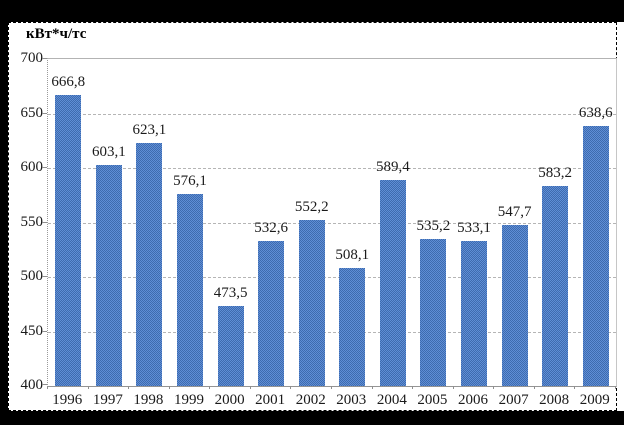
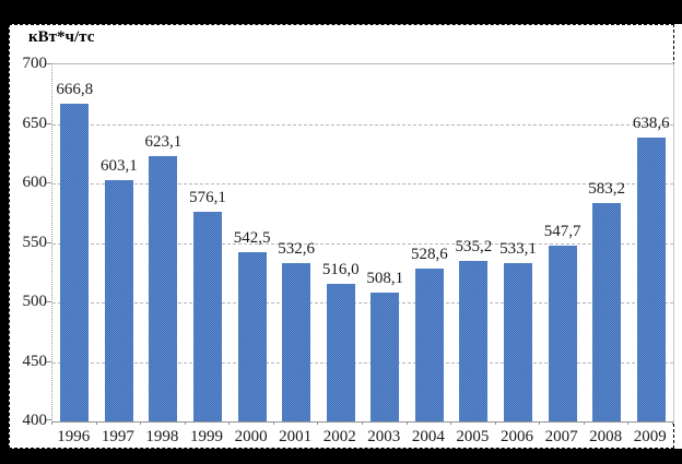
2000: 473,5 -> 542,5
2002: 552,2 -> 516,0
2004: 589,4 -> 528,6
